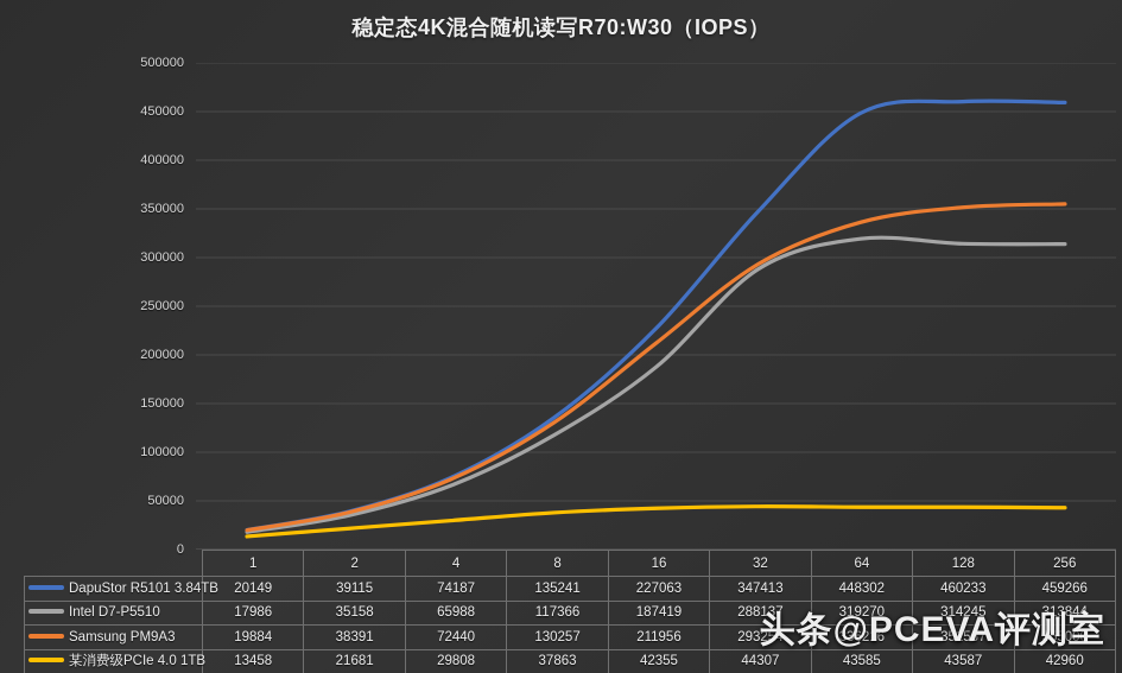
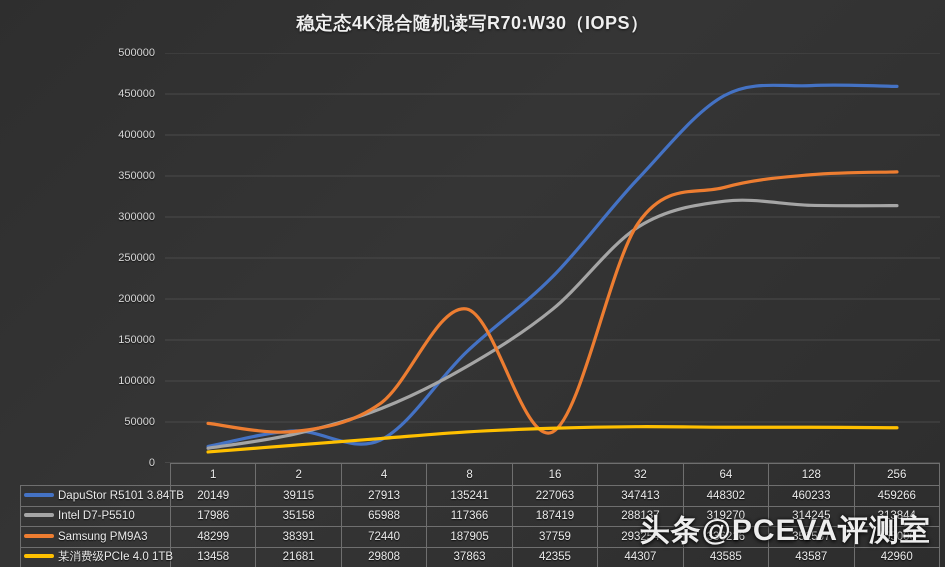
Samsung PM9A3/1: 19884 -> 48299
DapuStor R5101 3.84TB/4: 74187 -> 27913
Samsung PM9A3/8: 130257 -> 187905
Samsung PM9A3/16: 211956 -> 37759
